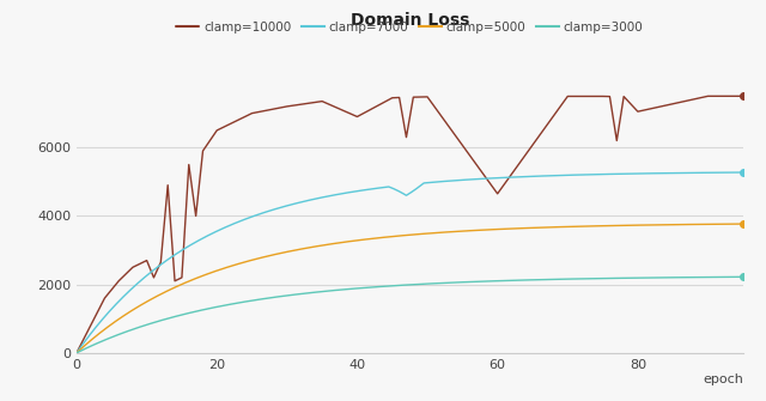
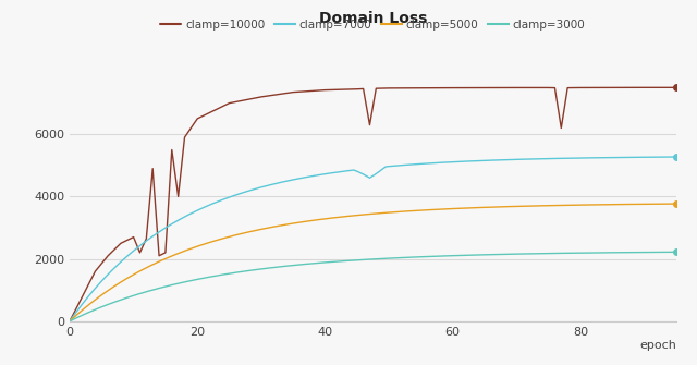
clamp=10000/40: 6900 -> 7420
clamp=10000/60: 4650 -> 7490
clamp=10000/80: 7050 -> 7500
